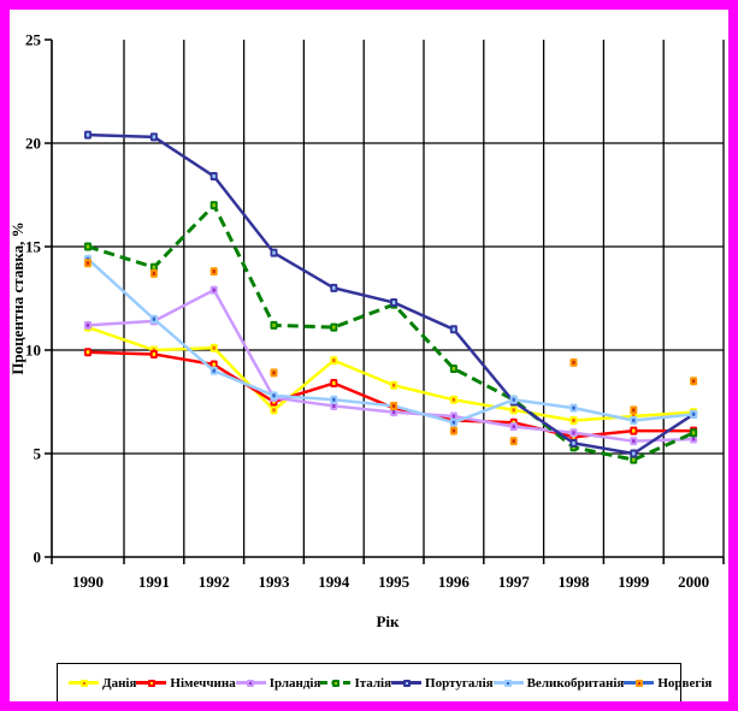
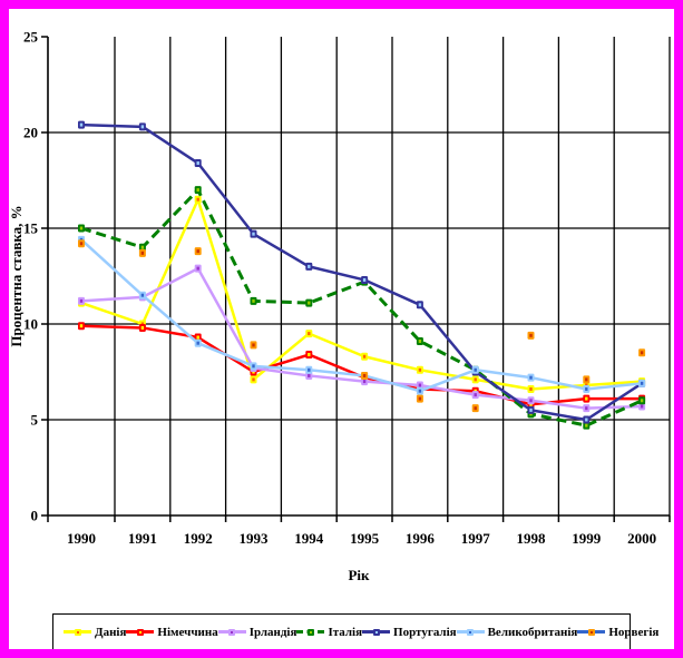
Данія/1992: 10.1 -> 16.5
